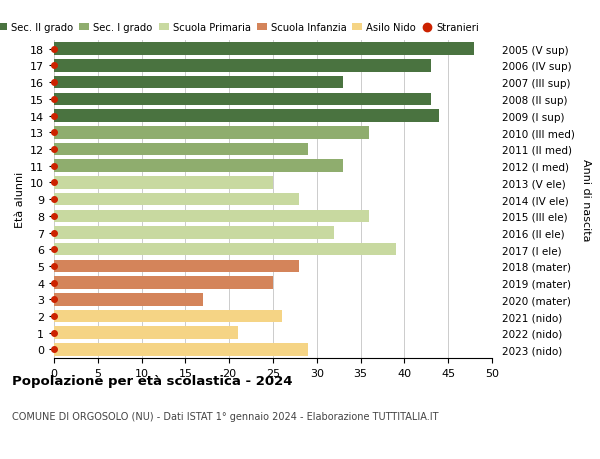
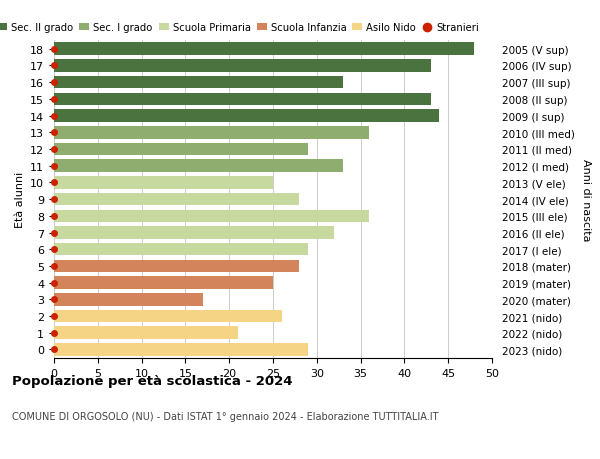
6: 39 -> 29
